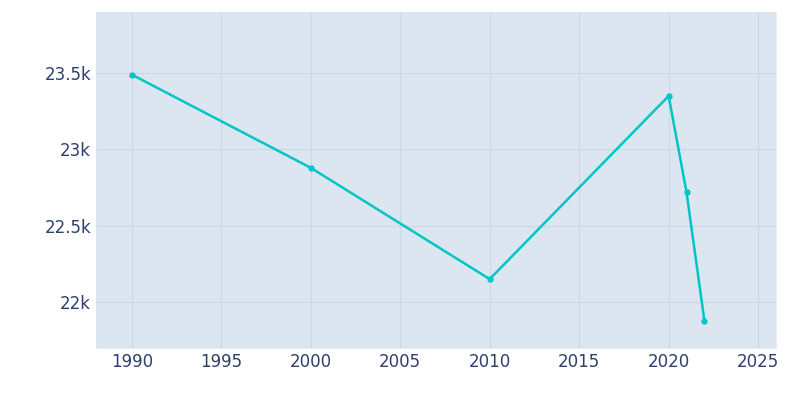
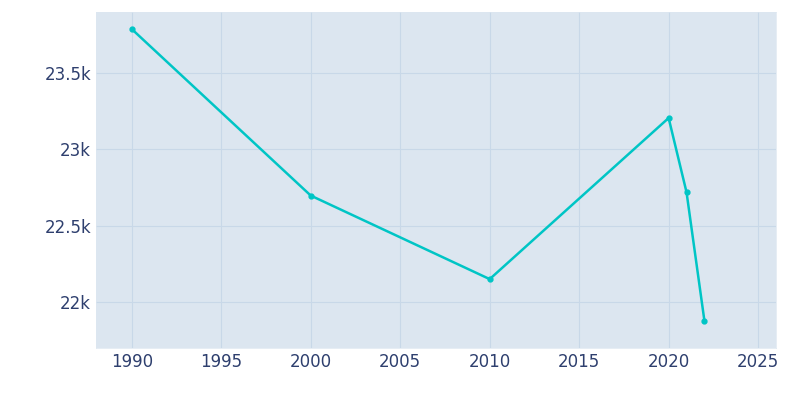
1990: 23.49k -> 23.79k
2000: 22.88k -> 22.70k
2020: 23.35k -> 23.21k
